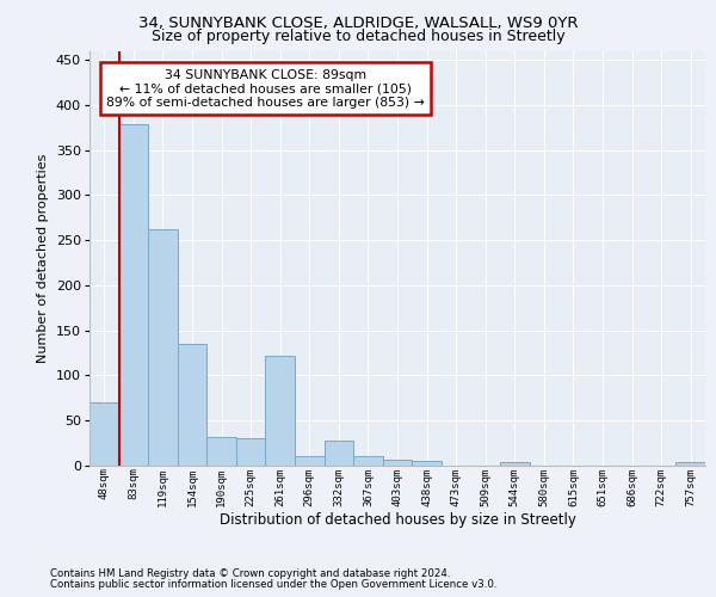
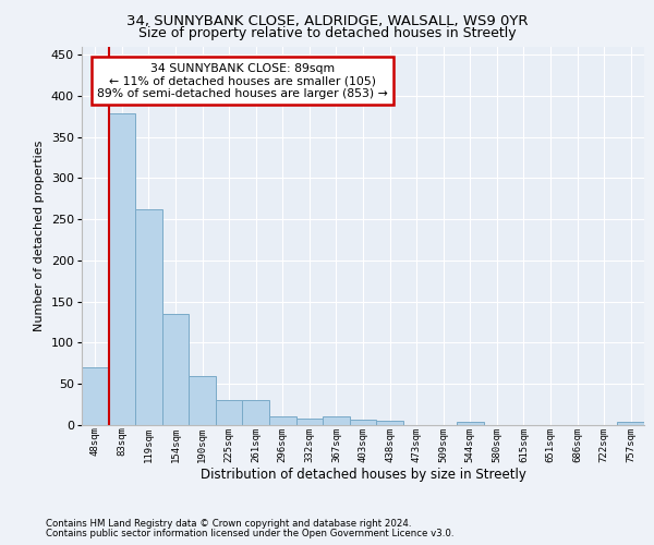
190sqm: 32 -> 59
261sqm: 122 -> 30
332sqm: 28 -> 8
